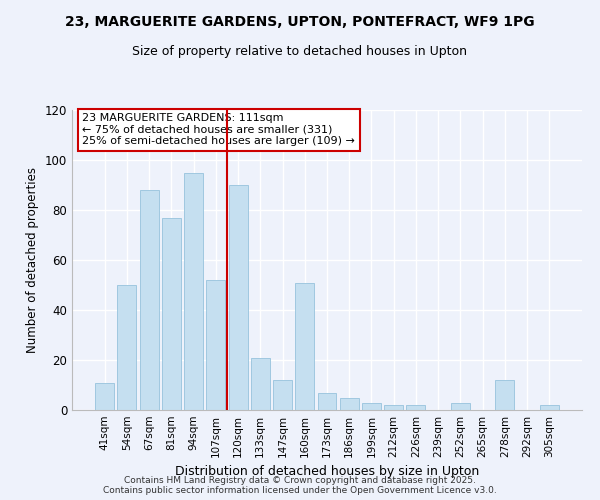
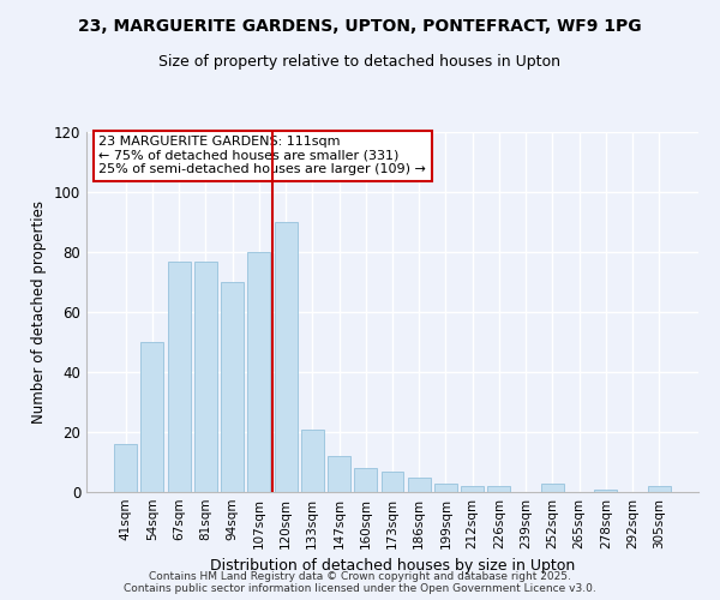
41sqm: 11 -> 16
67sqm: 88 -> 77
94sqm: 95 -> 70
107sqm: 52 -> 80
160sqm: 51 -> 8
278sqm: 12 -> 1
